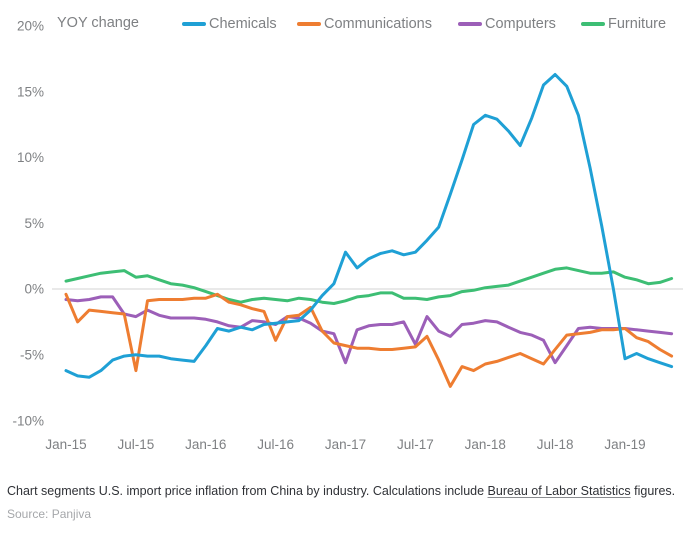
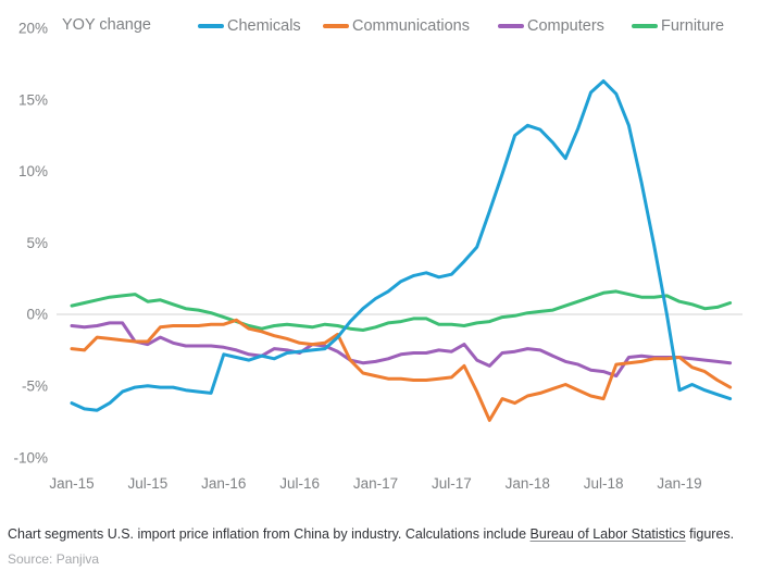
Communications/Jan-15: -0.4% -> -2.4%
Communications/Jul-15: -6.2% -> -1.9%
Chemicals/Jan-16: -4.3% -> -2.8%
Communications/Jul-16: -3.9% -> -2.0%
Chemicals/Jan-17: 2.8% -> 1.1%
Computers/Jan-17: -5.6% -> -3.3%
Computers/Jul-17: -4.2% -> -2.6%
Communications/Jul-18: -4.6% -> -5.9%
Computers/Jul-18: -5.6% -> -4.0%
